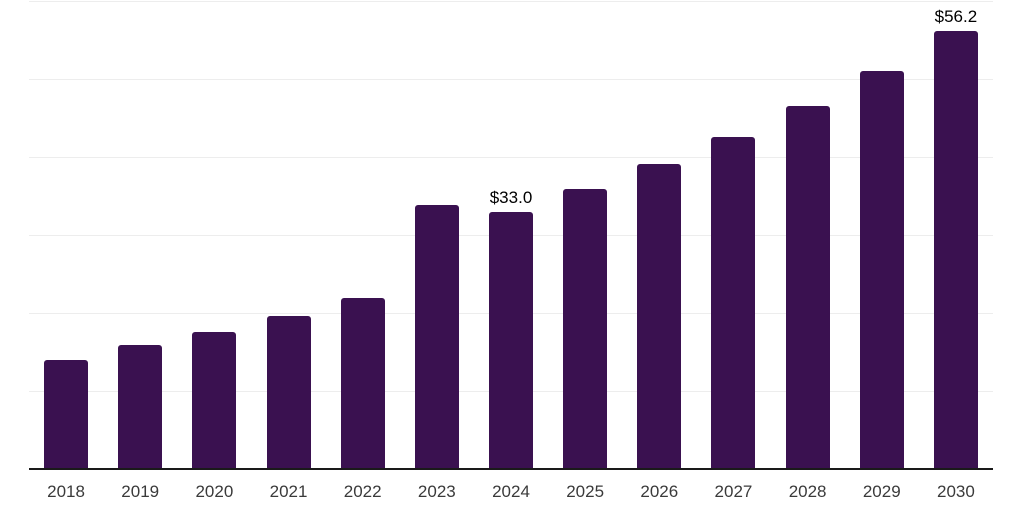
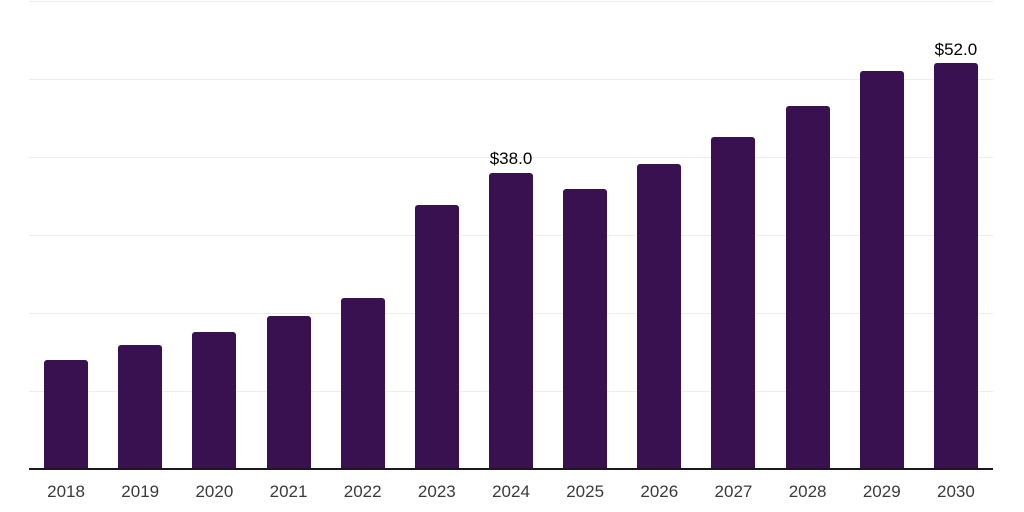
2024: $33.0 -> $38.0
2030: $56.2 -> $52.0
